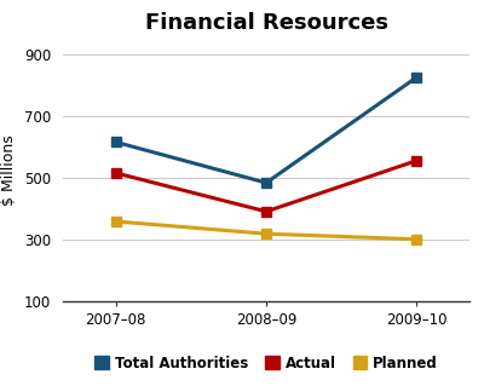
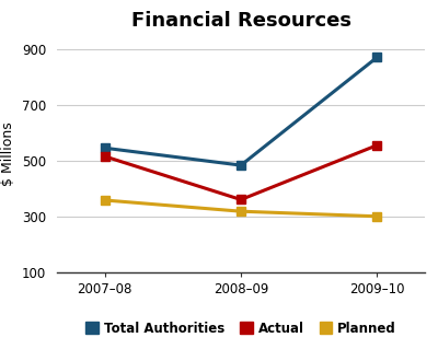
Total Authorities/2007–08: 615 -> 545
Actual/2008–09: 390 -> 360
Total Authorities/2009–10: 825 -> 870
